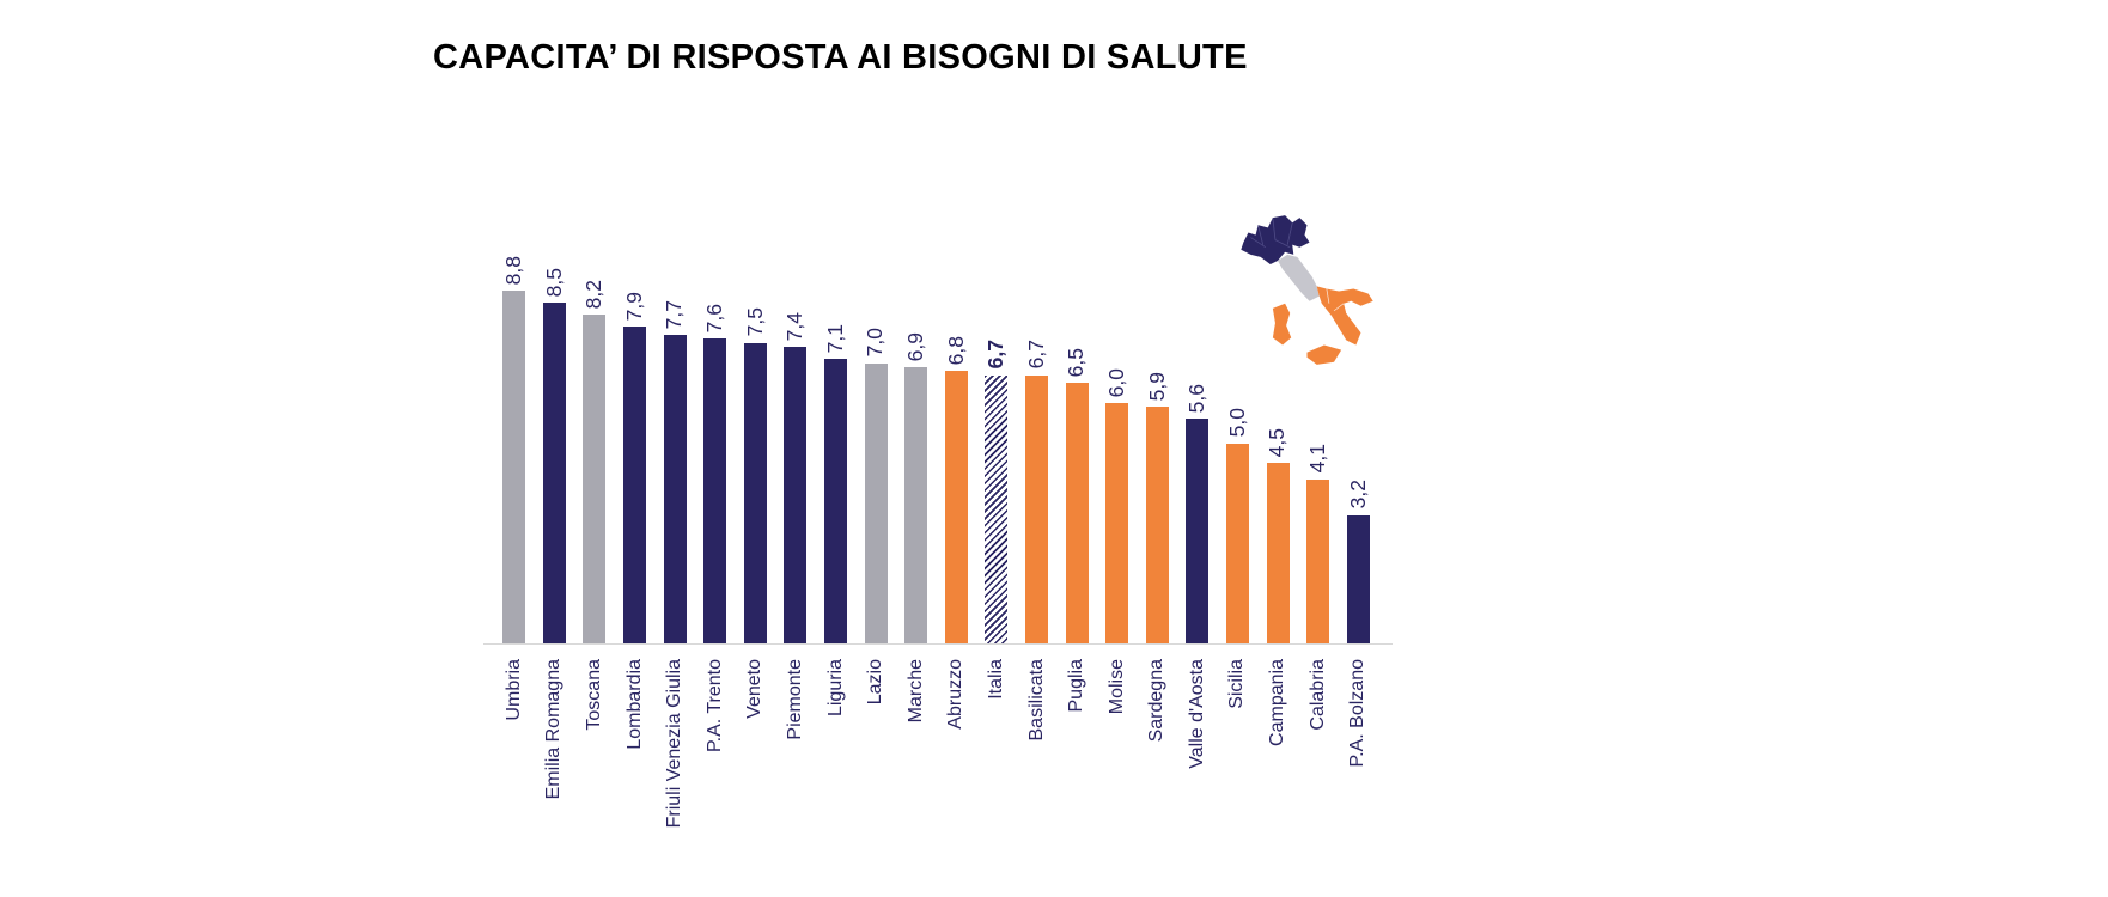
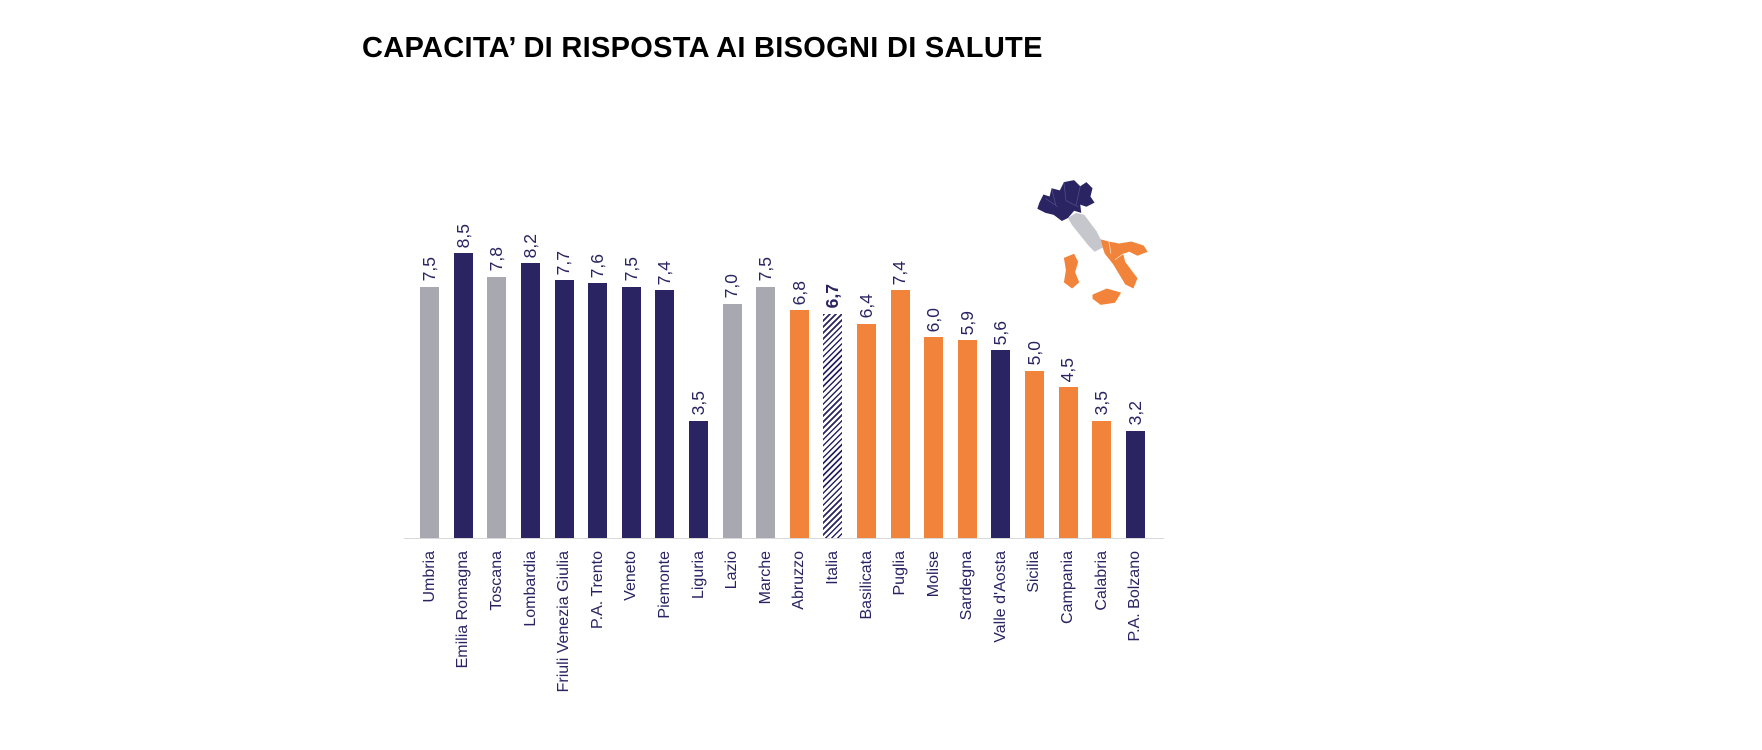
Umbria: 8,8 -> 7,5
Toscana: 8,2 -> 7,8
Lombardia: 7,9 -> 8,2
Liguria: 7,1 -> 3,5
Marche: 6,9 -> 7,5
Basilicata: 6,7 -> 6,4
Puglia: 6,5 -> 7,4
Calabria: 4,1 -> 3,5
